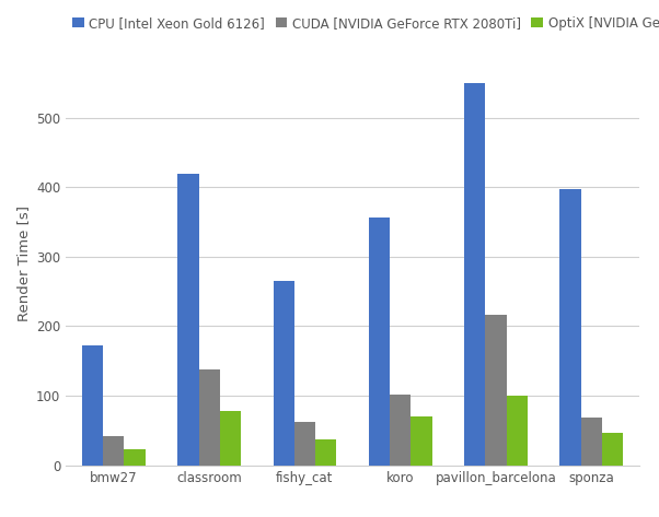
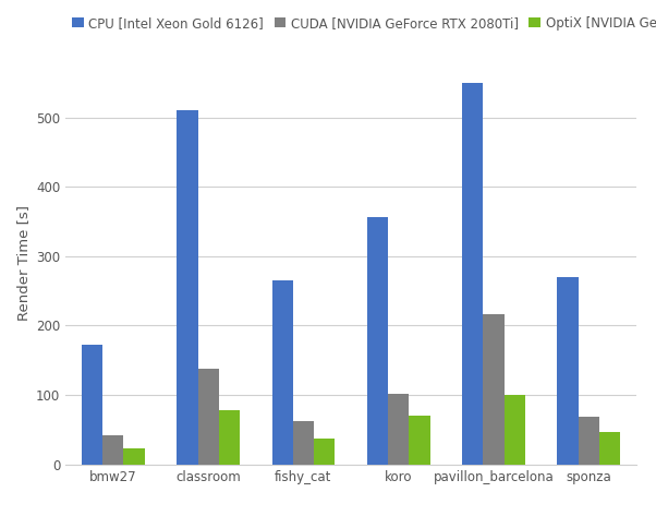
CPU [Intel Xeon Gold 6126]/classroom: 420 -> 510
CPU [Intel Xeon Gold 6126]/sponza: 398 -> 270
